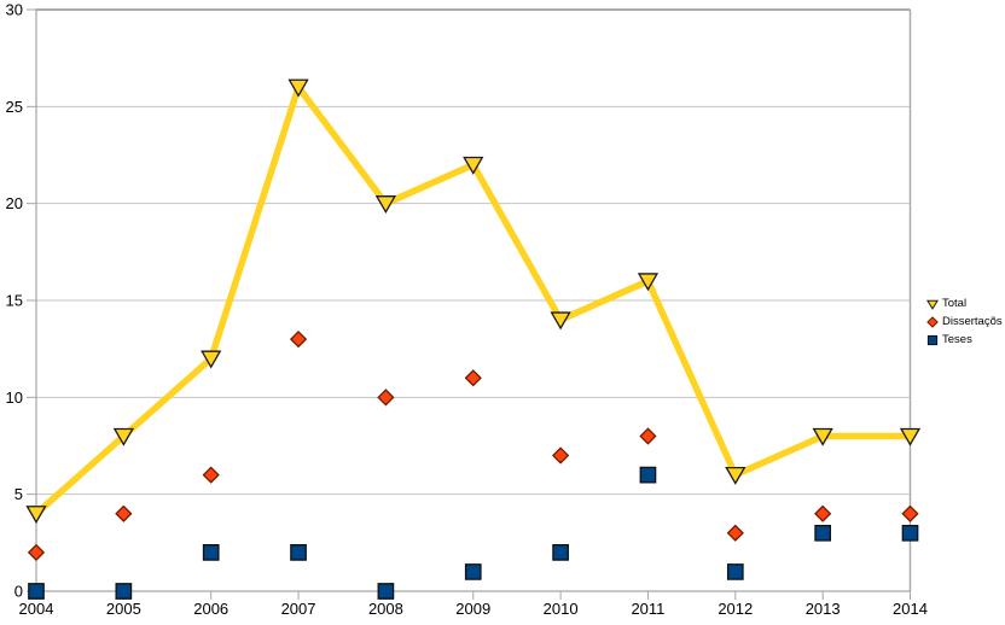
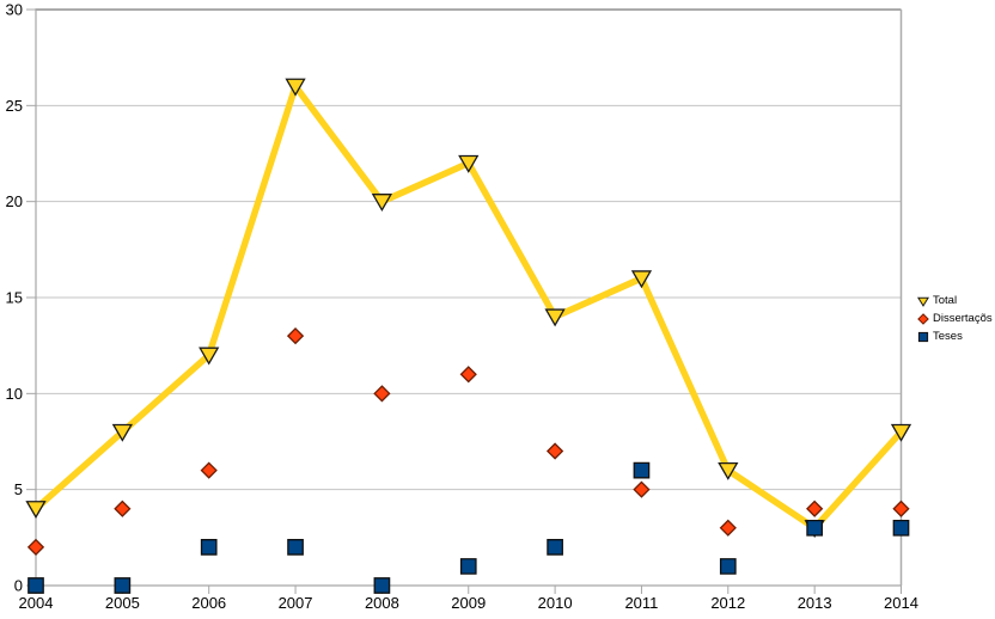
Dissertaçõs/2011: 8 -> 5
Total/2013: 8 -> 3
